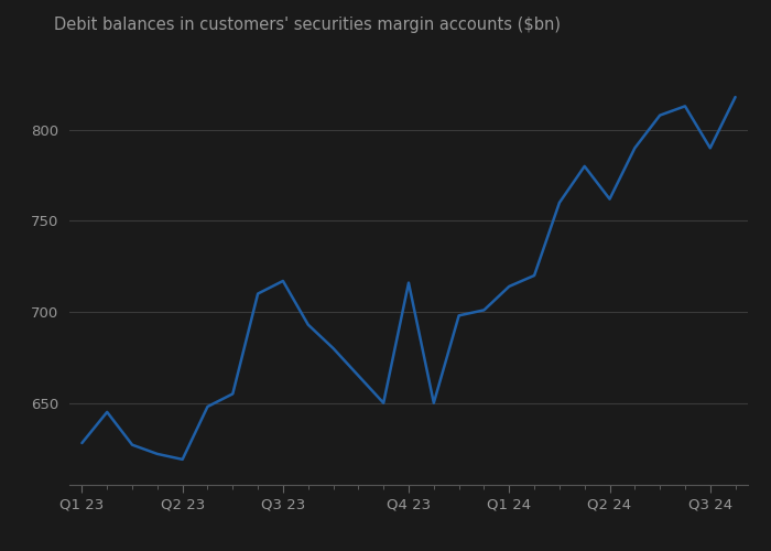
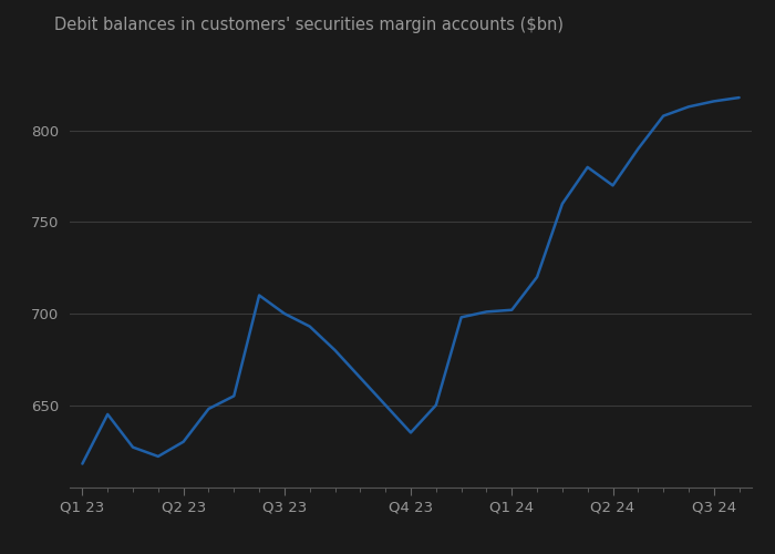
Q1 23: 628 -> 618
Q2 23: 619 -> 630
Q3 23: 717 -> 700
Q4 23: 716 -> 635
Q1 24: 714 -> 702
Q2 24: 762 -> 770
Q3 24: 790 -> 816
